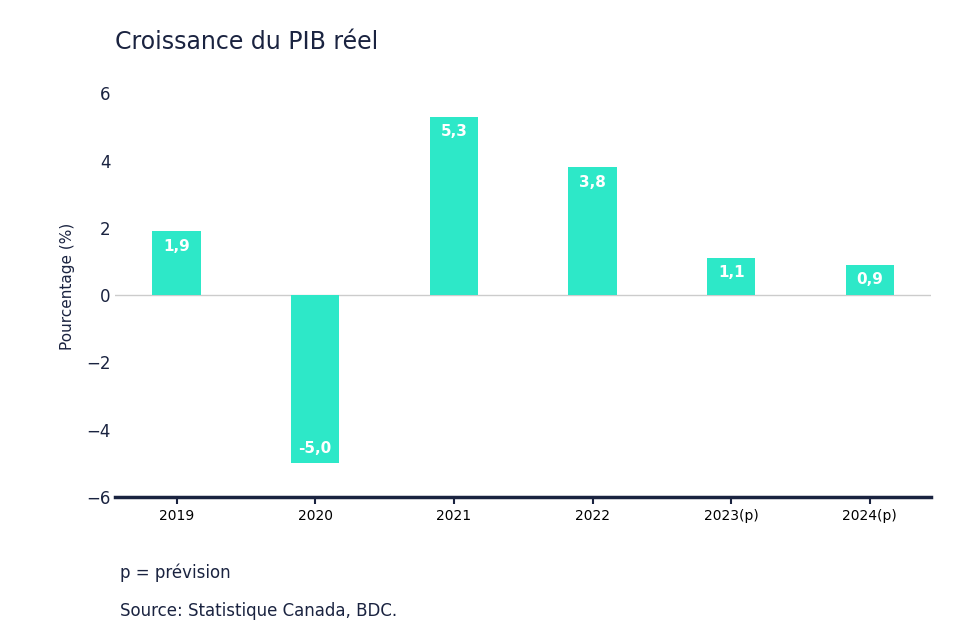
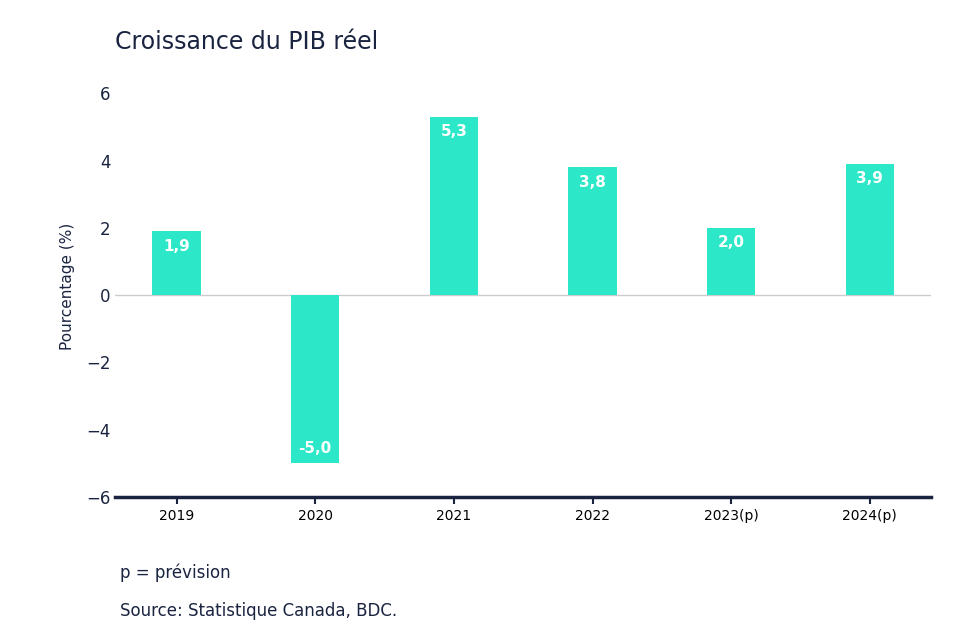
2023(p): 1,1 -> 2,0
2024(p): 0,9 -> 3,9
